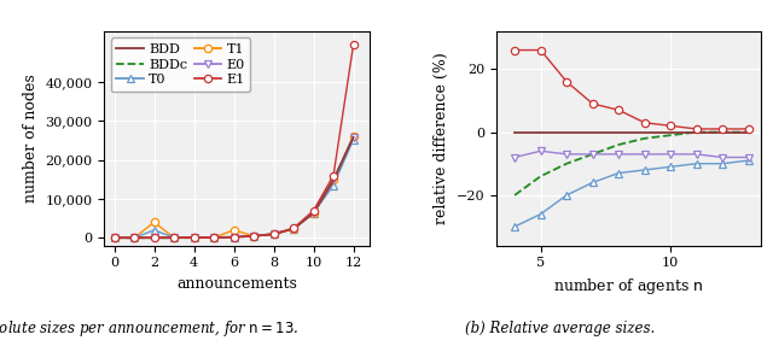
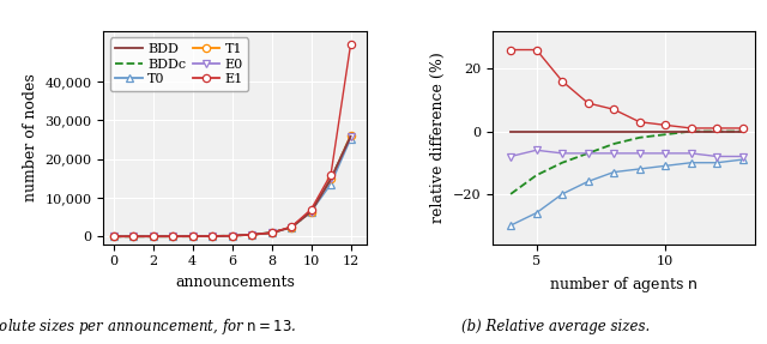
T0/2: 2,000 -> 0
T1/2: 4,000 -> 0
T1/6: 2,000 -> 200
